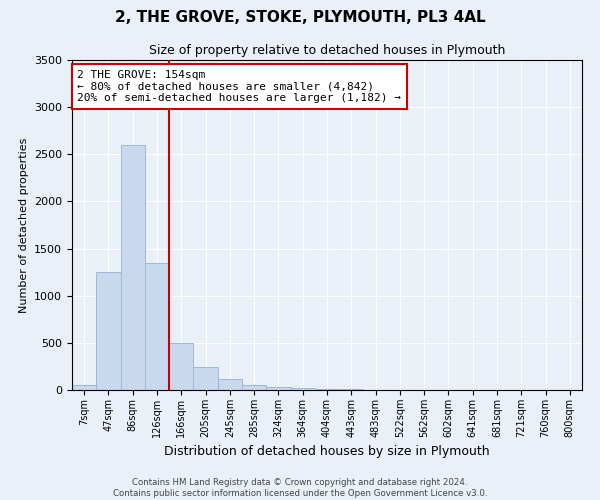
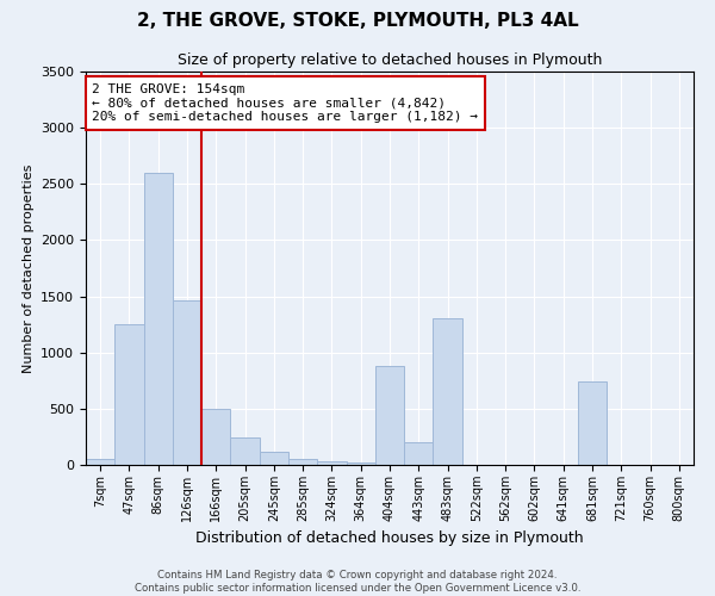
126sqm: 1350 -> 1460
404sqm: 20 -> 880
443sqm: 10 -> 200
483sqm: 0 -> 1300
681sqm: 0 -> 740
